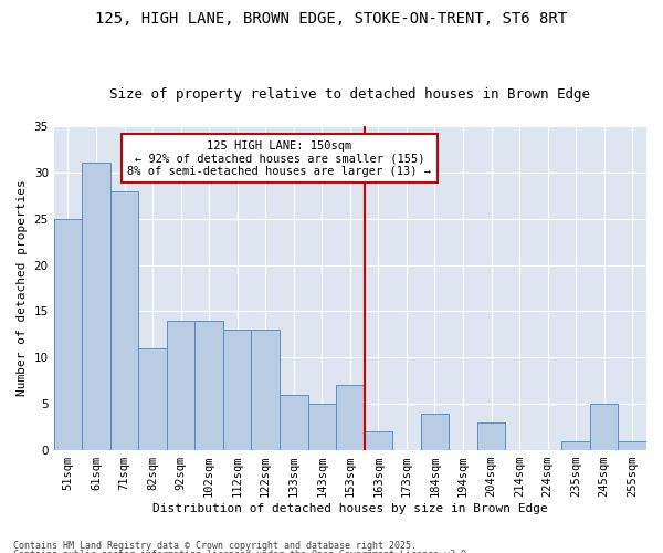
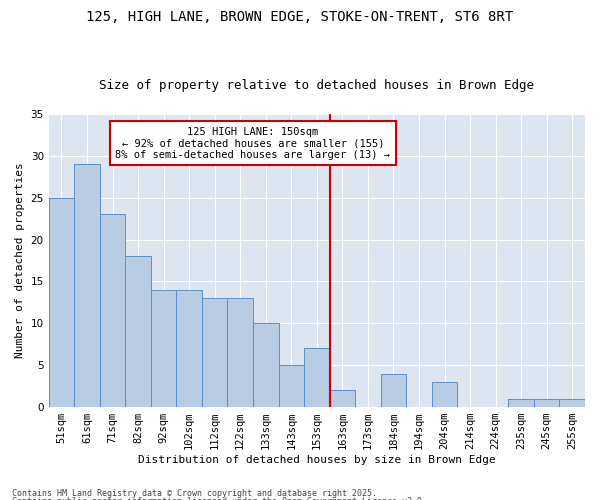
61sqm: 31 -> 29
71sqm: 28 -> 23
82sqm: 11 -> 18
133sqm: 6 -> 10
245sqm: 5 -> 1
